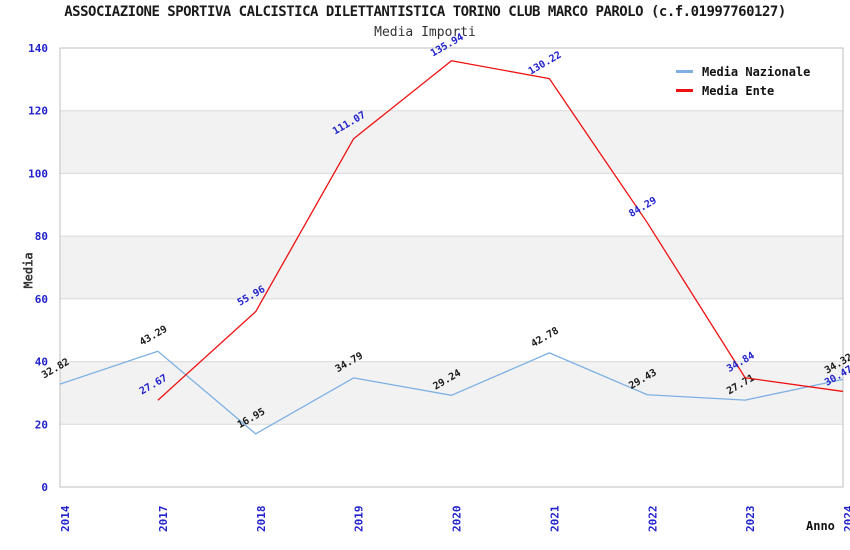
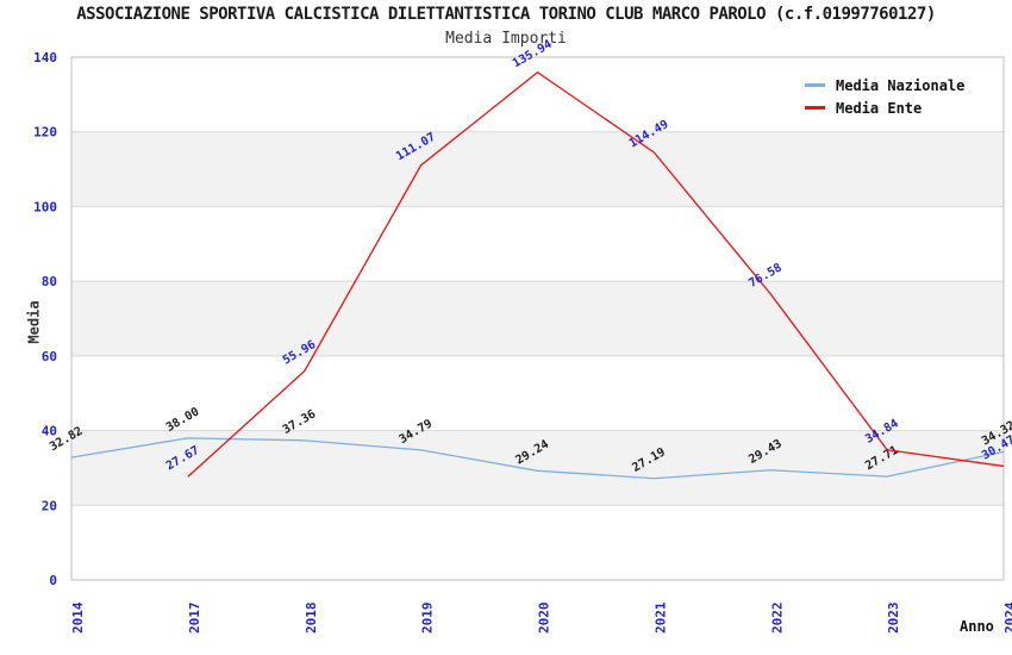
Media Nazionale/2017: 43.29 -> 38.00
Media Nazionale/2018: 16.95 -> 37.36
Media Nazionale/2021: 42.78 -> 27.19
Media Ente/2021: 130.22 -> 114.49
Media Ente/2022: 84.29 -> 76.58
